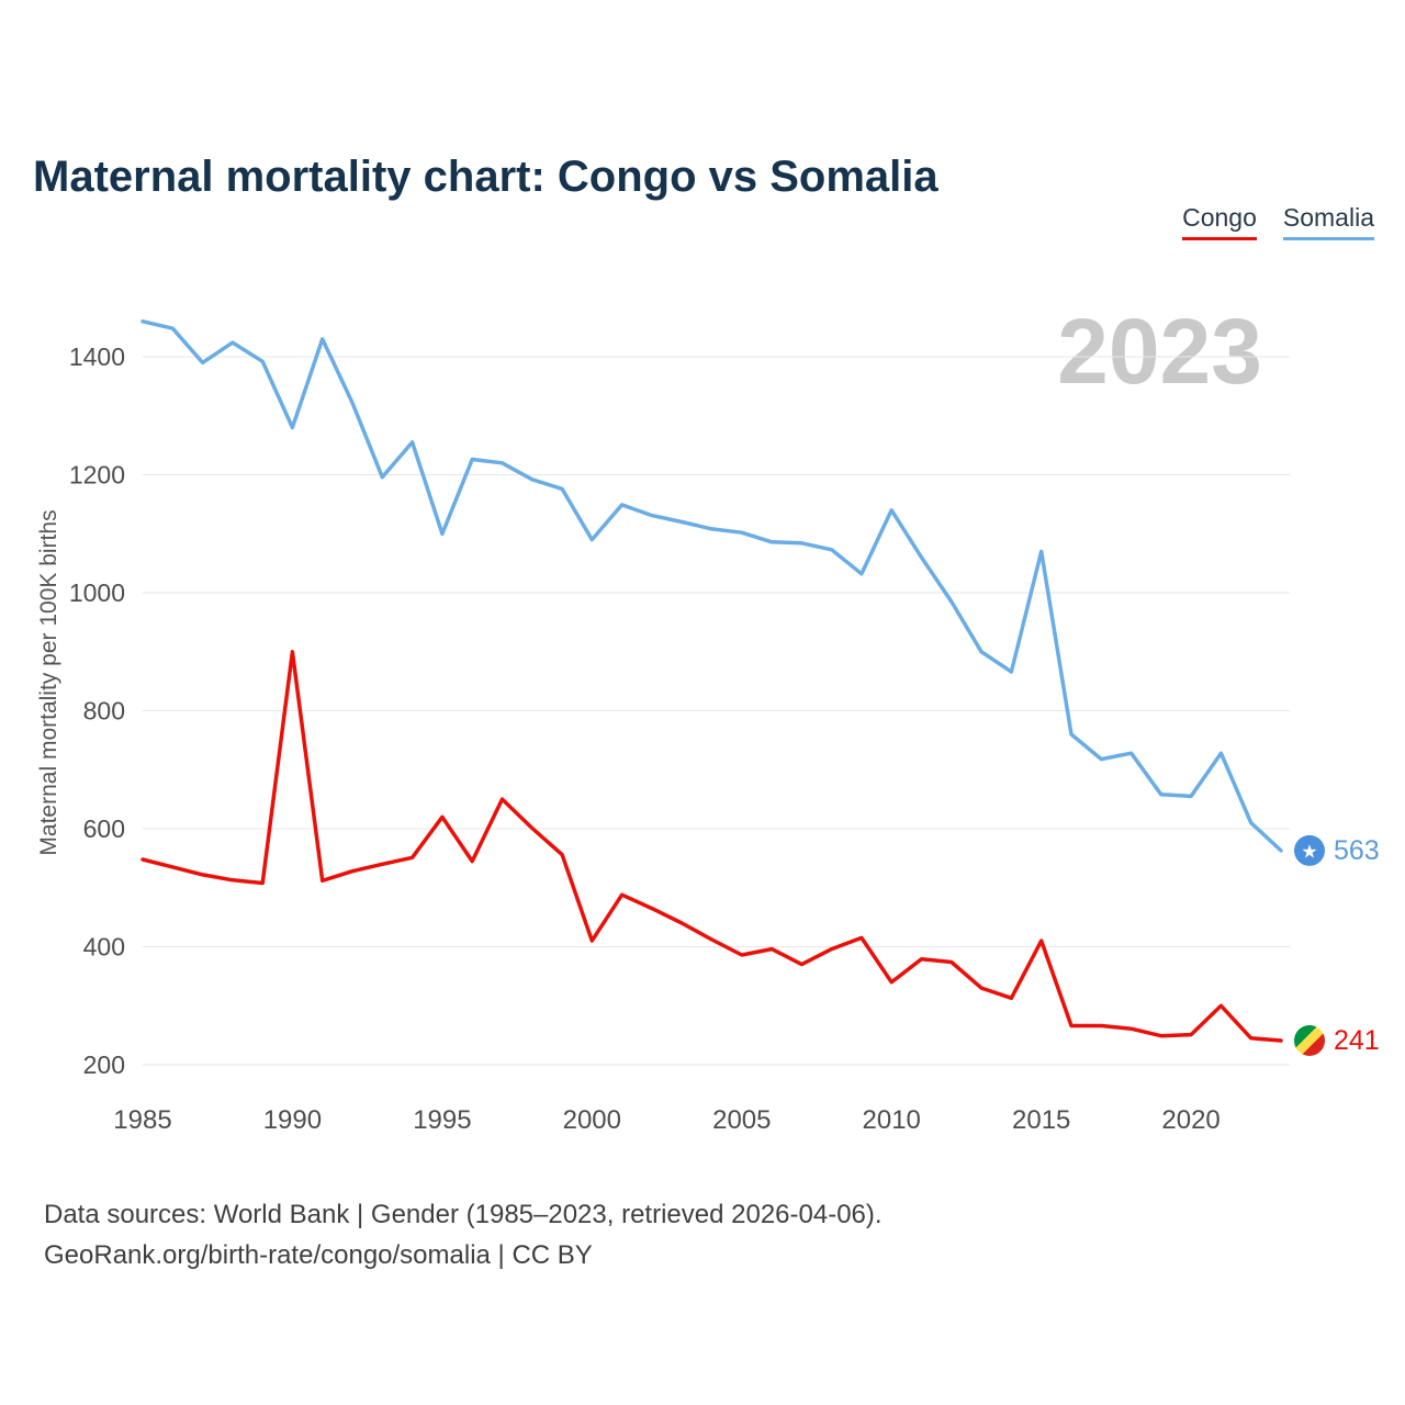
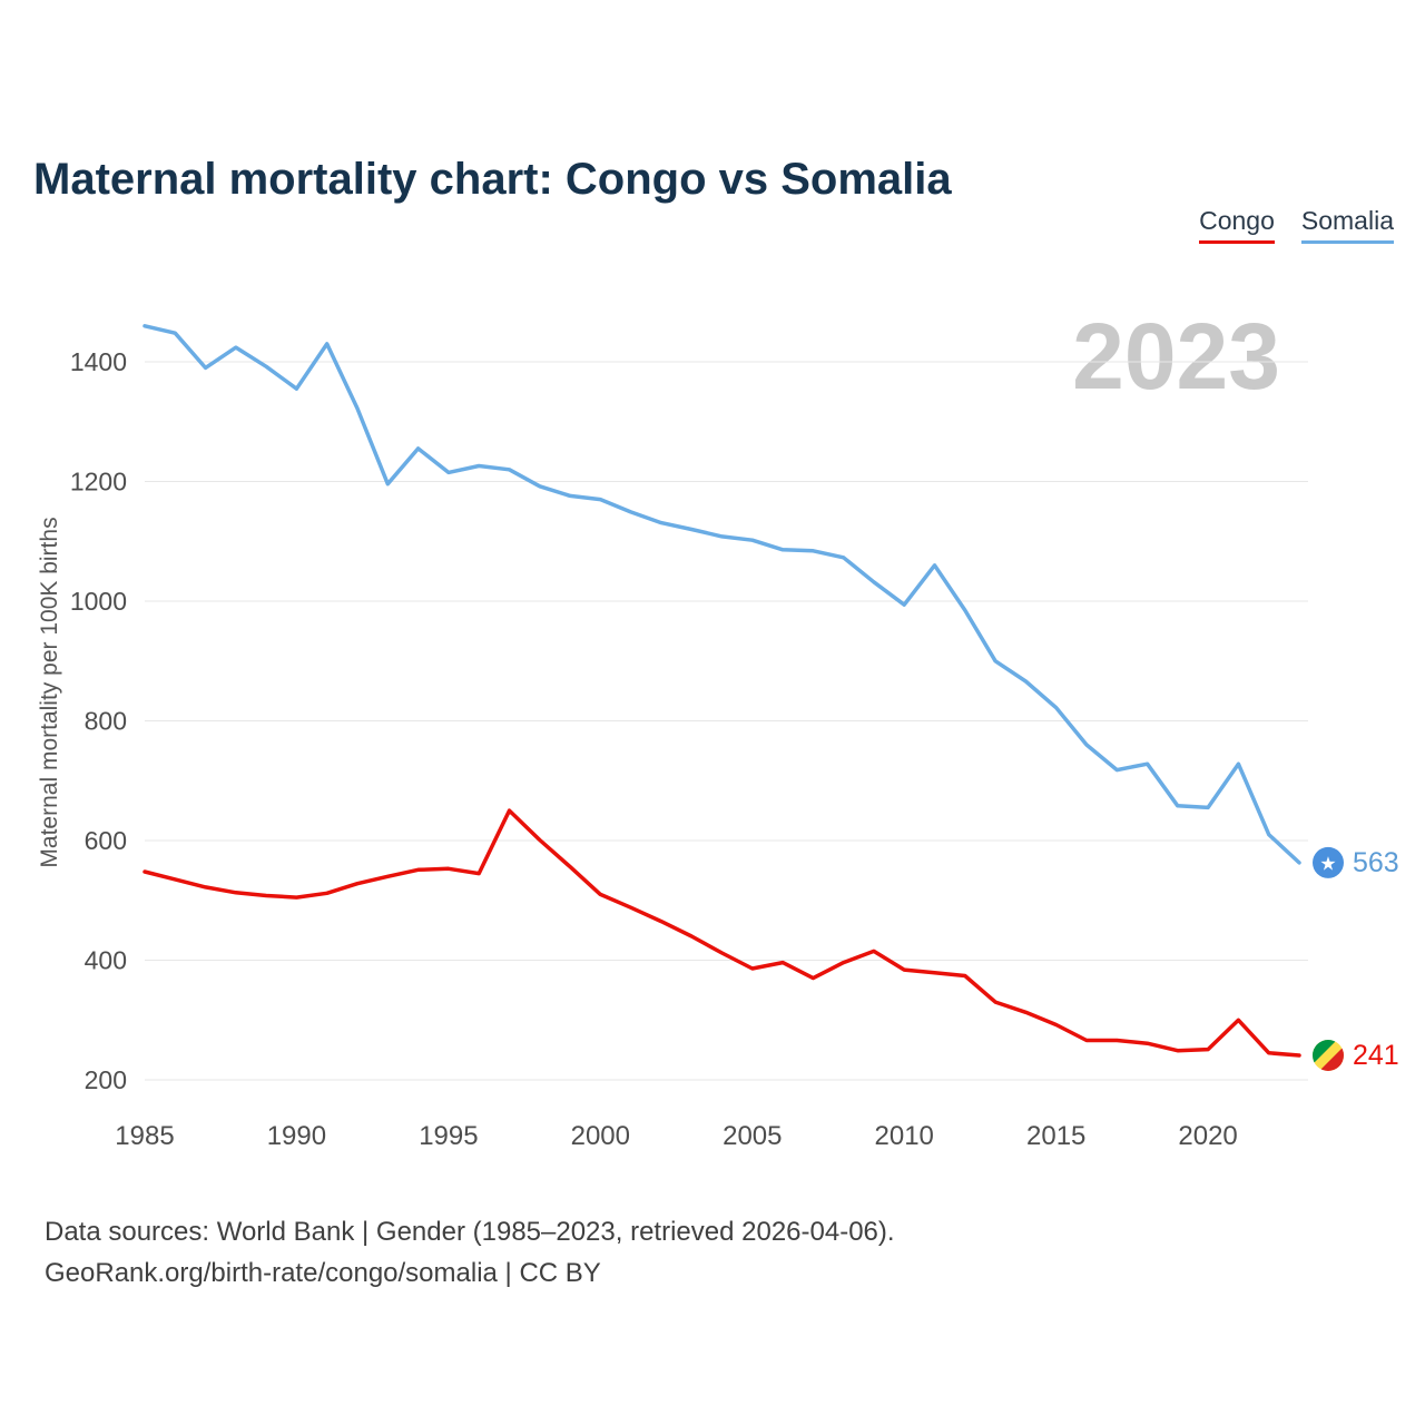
Somalia/1990: 1280 -> 1360
Congo/1990: 900 -> 500
Somalia/1995: 1100 -> 1220
Congo/1995: 620 -> 550
Somalia/2000: 1090 -> 1170
Congo/2000: 410 -> 510
Somalia/2010: 1140 -> 990
Congo/2010: 340 -> 380
Somalia/2015: 1070 -> 820
Congo/2015: 410 -> 290
